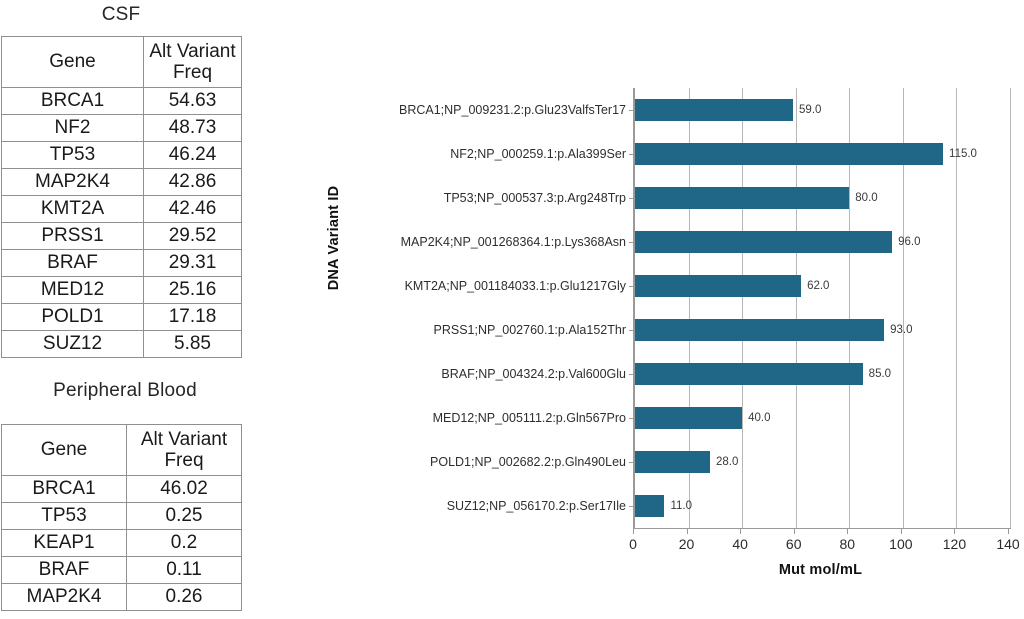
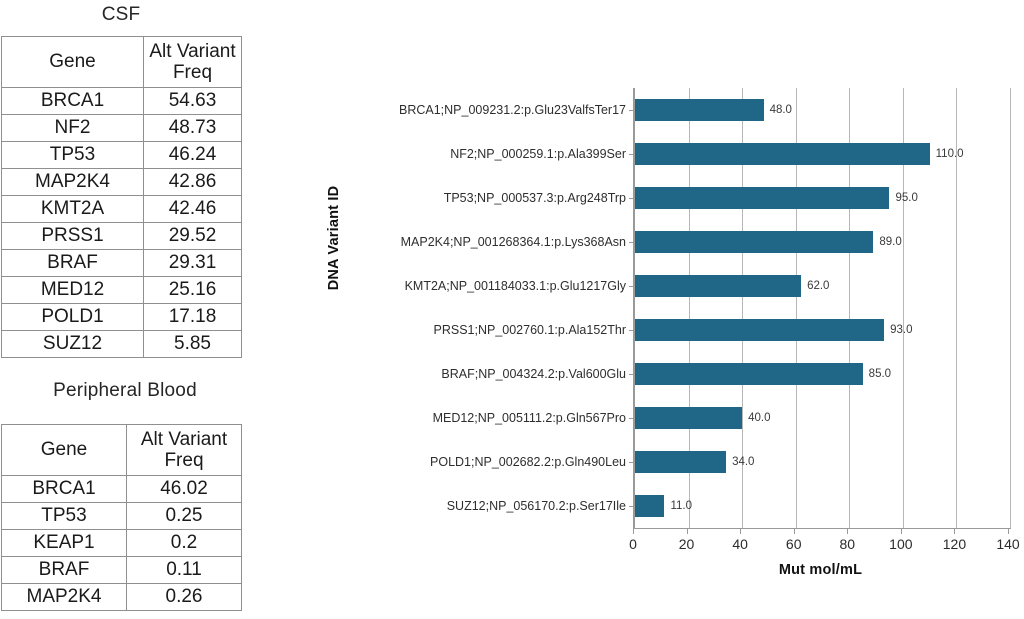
BRCA1;NP_009231.2:p.Glu23ValfsTer17: 59.0 -> 48.0
NF2;NP_000259.1:p.Ala399Ser: 115.0 -> 110.0
TP53;NP_000537.3:p.Arg248Trp: 80.0 -> 95.0
MAP2K4;NP_001268364.1:p.Lys368Asn: 96.0 -> 89.0
POLD1;NP_002682.2:p.Gln490Leu: 28.0 -> 34.0
